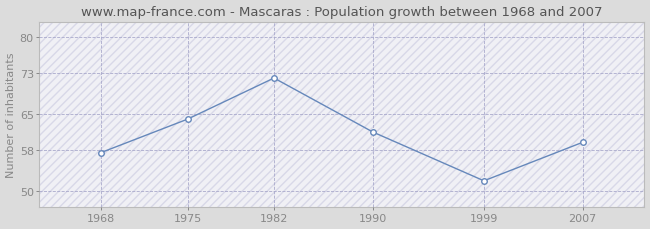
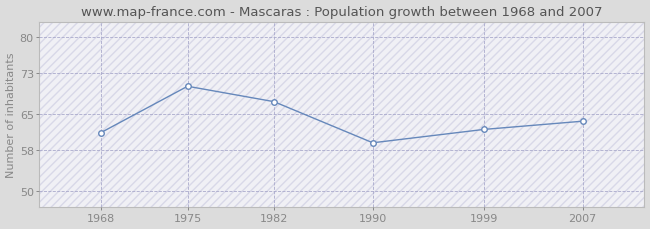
1968: 57.5 -> 61.4
1975: 64.0 -> 70.4
1982: 72.0 -> 67.4
1990: 61.5 -> 59.4
1999: 52.0 -> 62.0
2007: 59.5 -> 63.6
